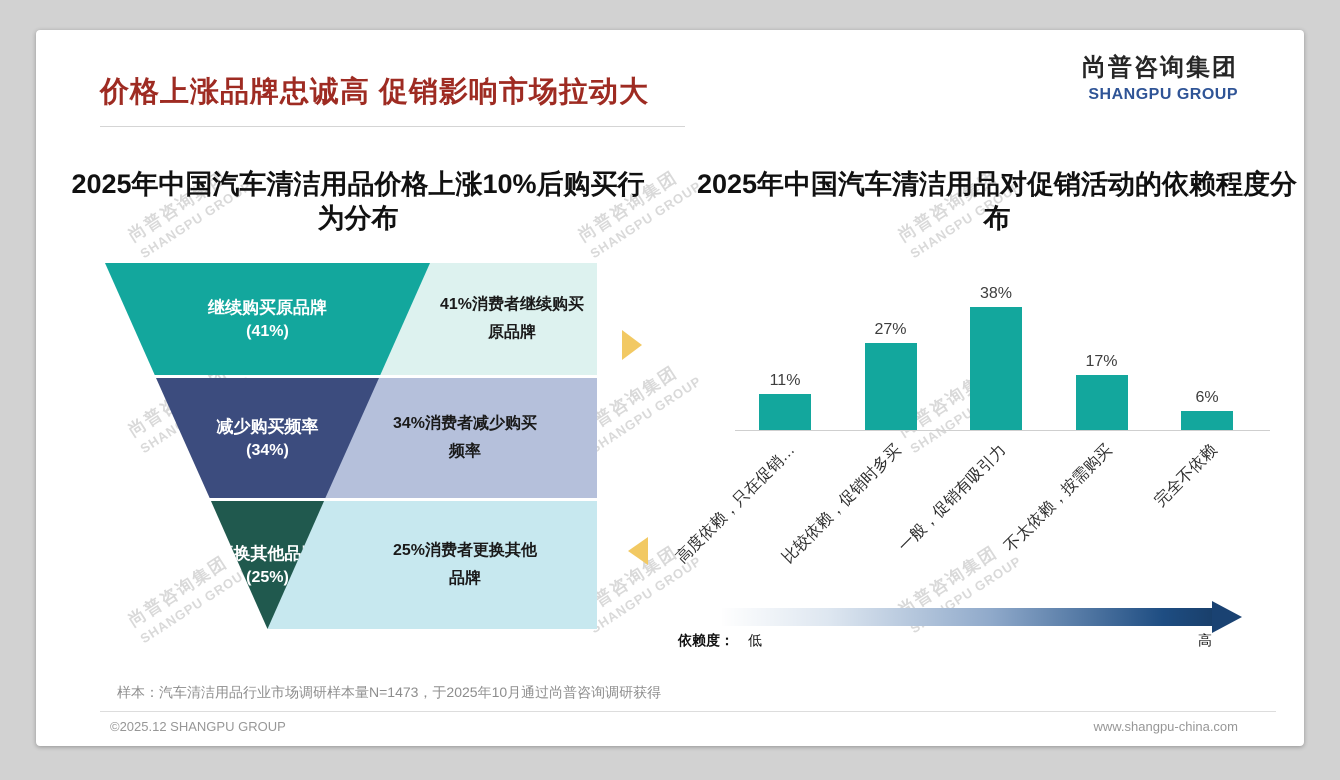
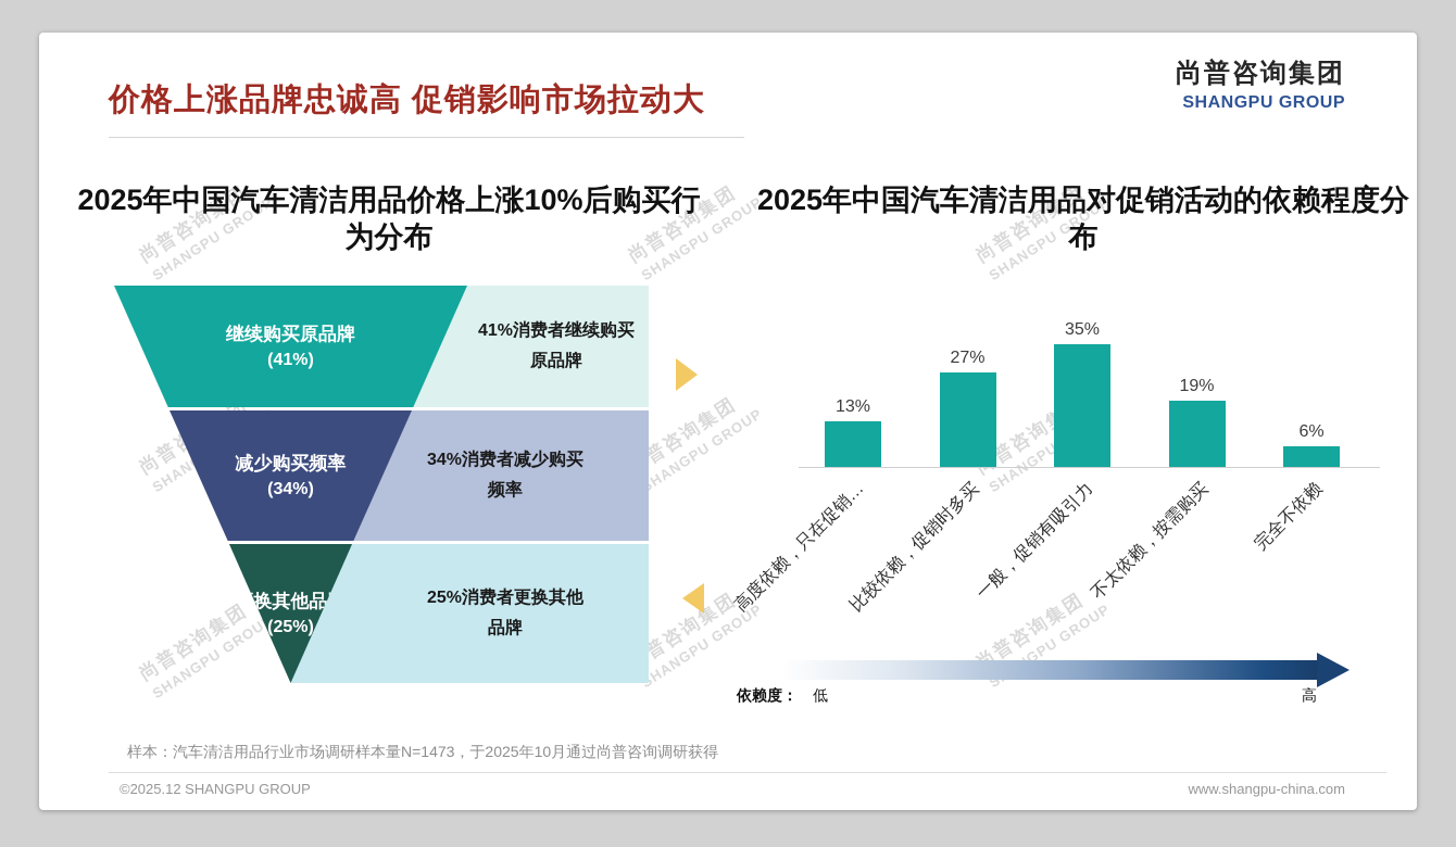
2025年中国汽车清洁用品对促销活动的依赖程度分布/高度依赖，只在促销…: 11% -> 13%
2025年中国汽车清洁用品对促销活动的依赖程度分布/一般，促销有吸引力: 38% -> 35%
2025年中国汽车清洁用品对促销活动的依赖程度分布/不太依赖，按需购买: 17% -> 19%
